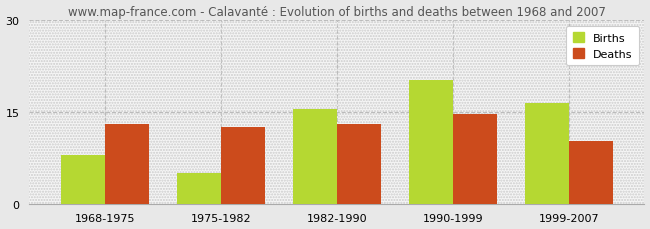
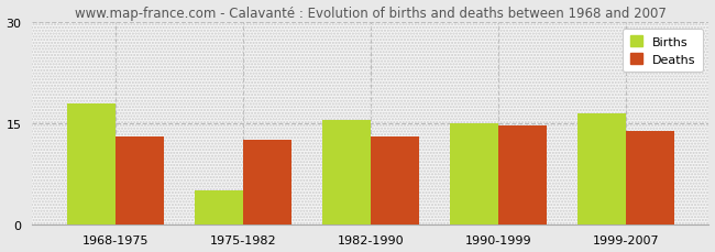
Births/1968-1975: 8.0 -> 18.0
Births/1990-1999: 20.2 -> 15.0
Deaths/1999-2007: 10.2 -> 13.8
